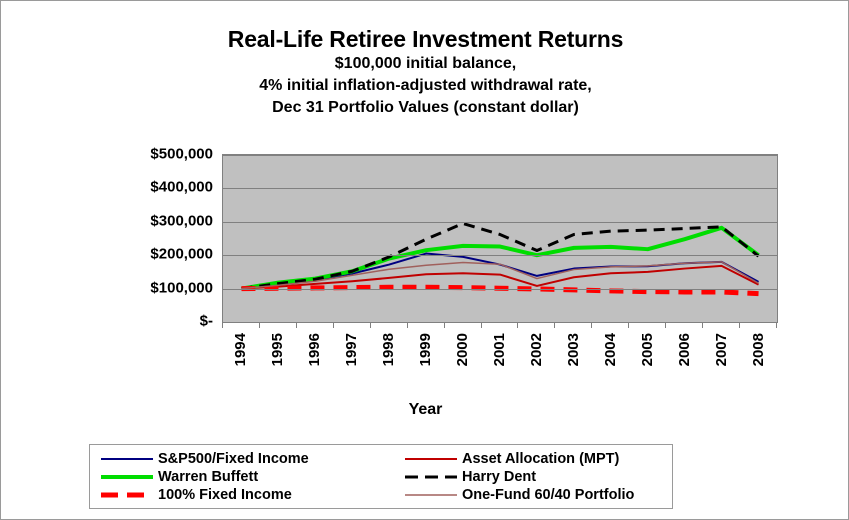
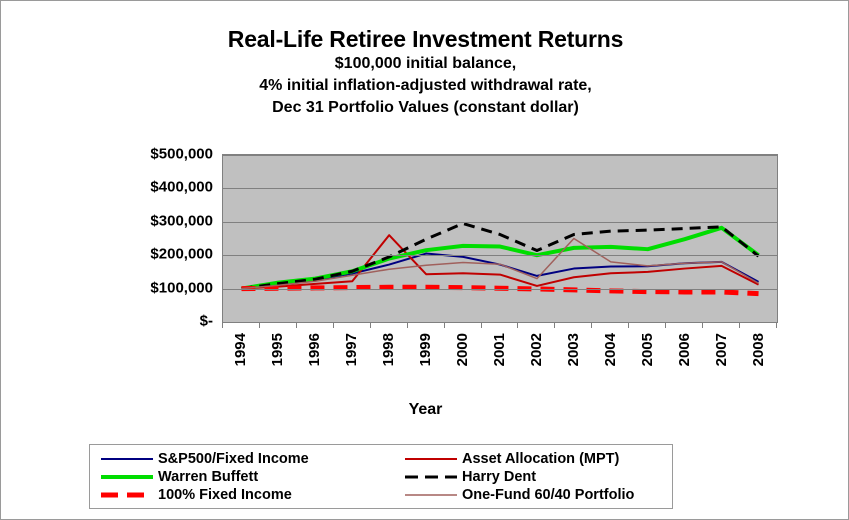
Asset Allocation (MPT)/1998: $130000 -> $260000
One-Fund 60/40 Portfolio/2003: $160000 -> $250000
One-Fund 60/40 Portfolio/2004: $160000 -> $180000
